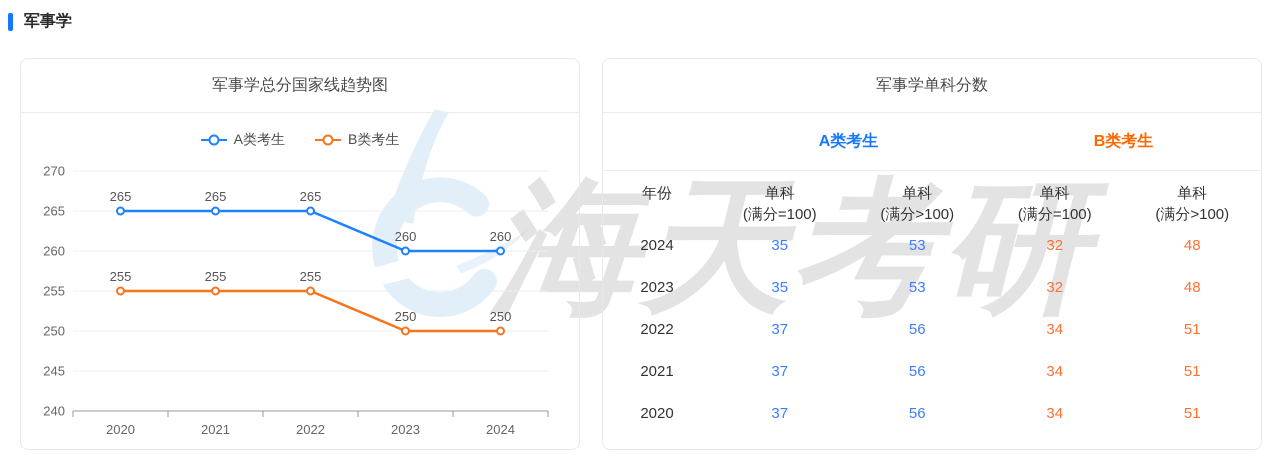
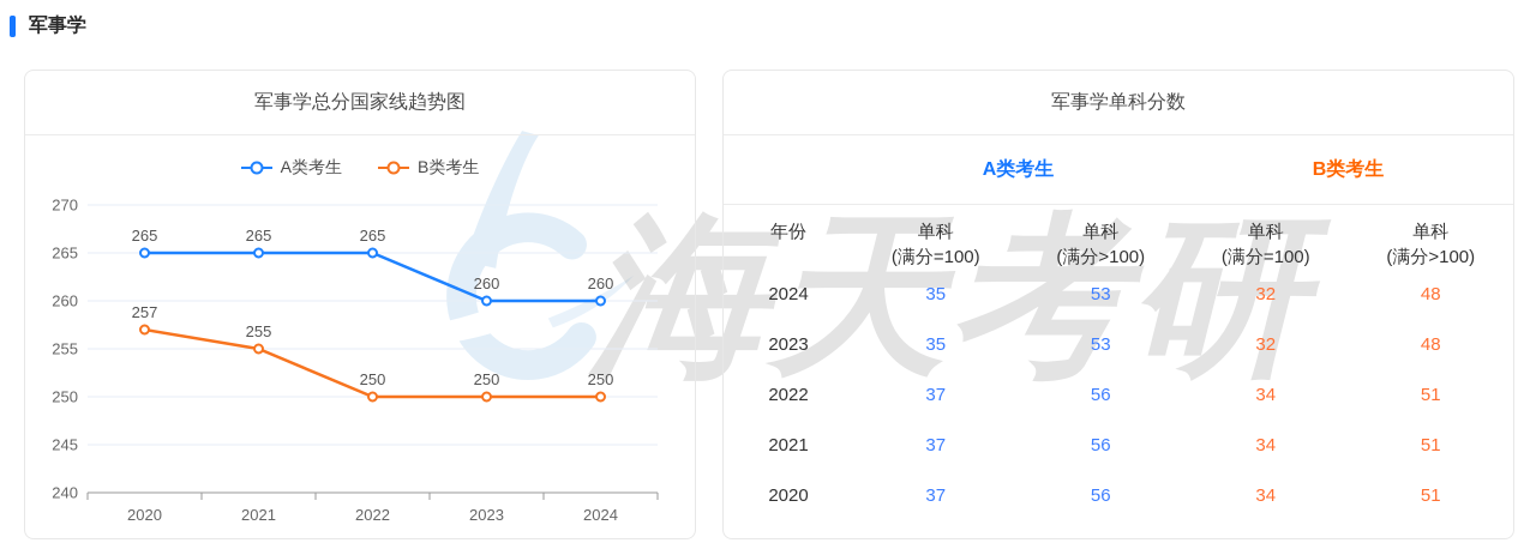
B类考生/2020: 255 -> 257
B类考生/2022: 255 -> 250
